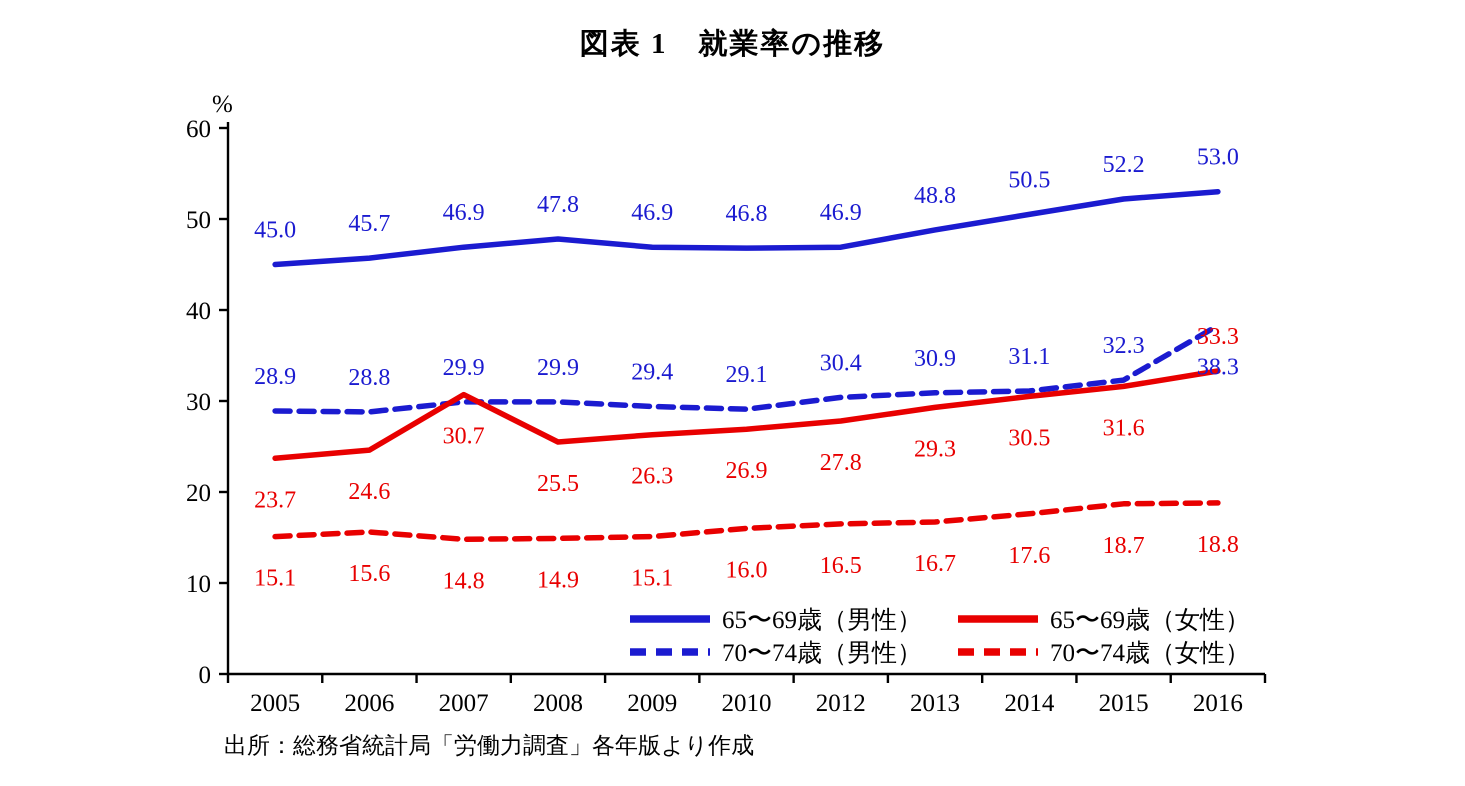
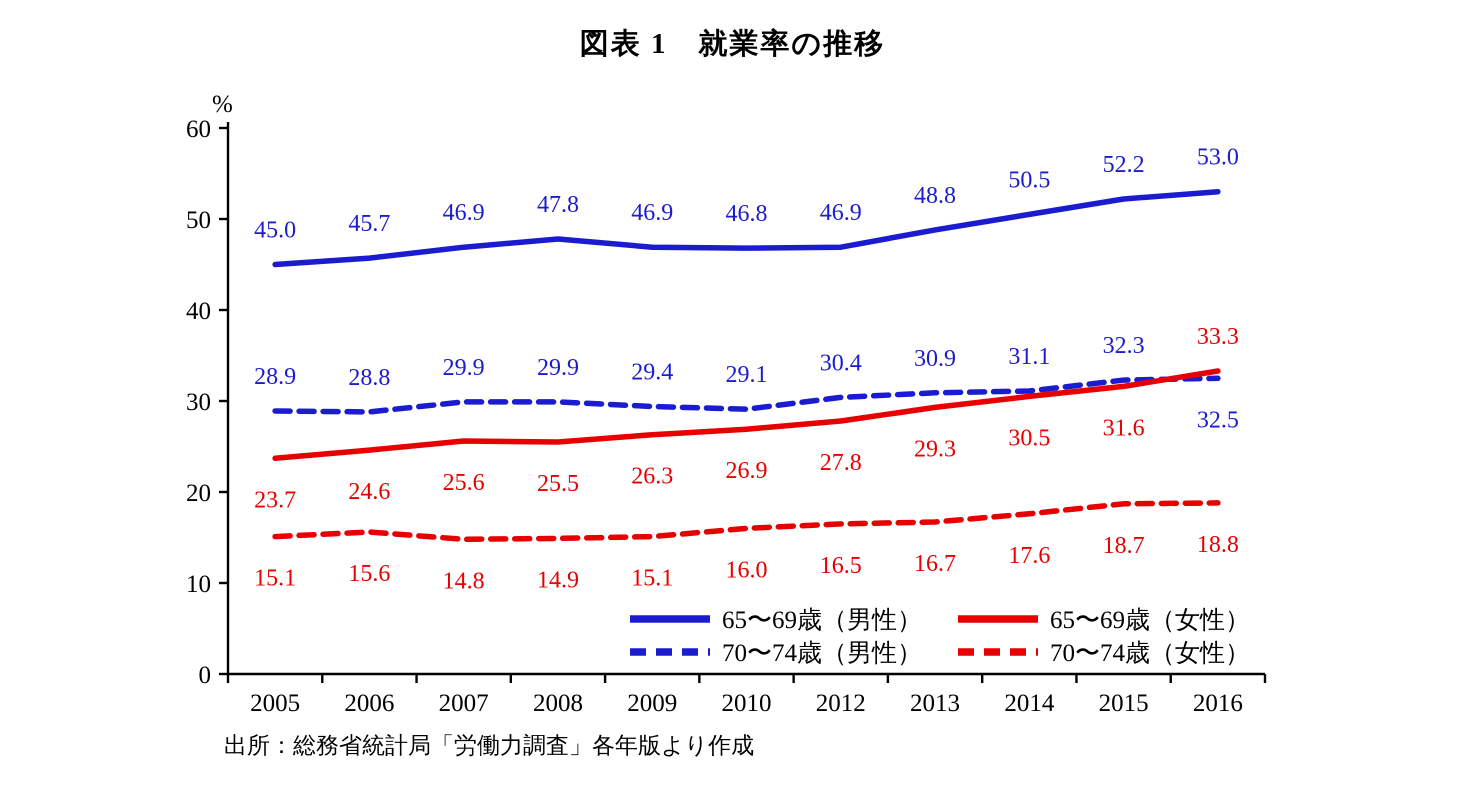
65〜69歳（女性）/2007: 30.7 -> 25.6
70〜74歳（男性）/2016: 38.3 -> 32.5
